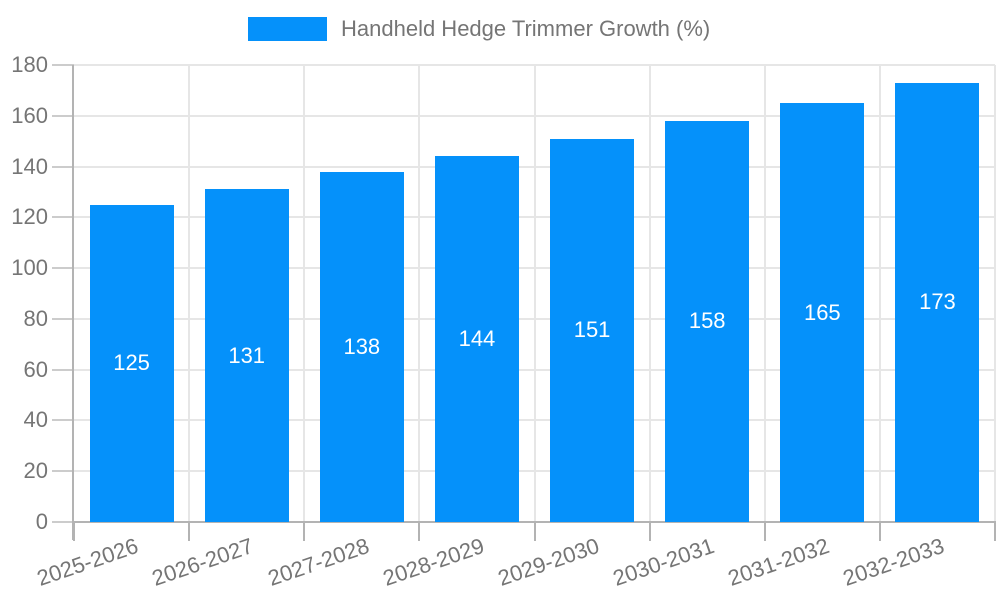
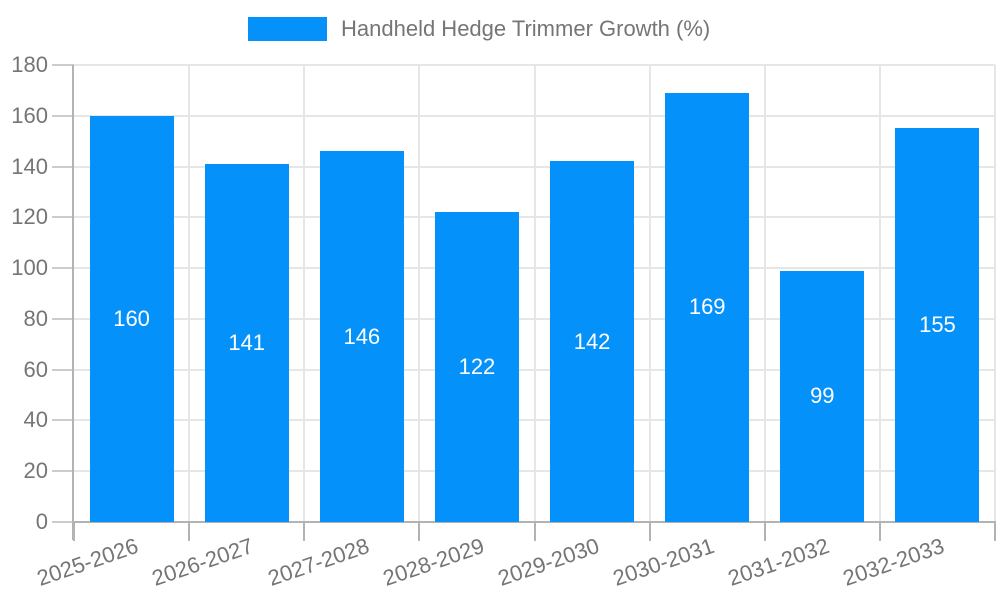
2025-2026: 125 -> 160
2026-2027: 131 -> 141
2027-2028: 138 -> 146
2028-2029: 144 -> 122
2029-2030: 151 -> 142
2030-2031: 158 -> 169
2031-2032: 165 -> 99
2032-2033: 173 -> 155
